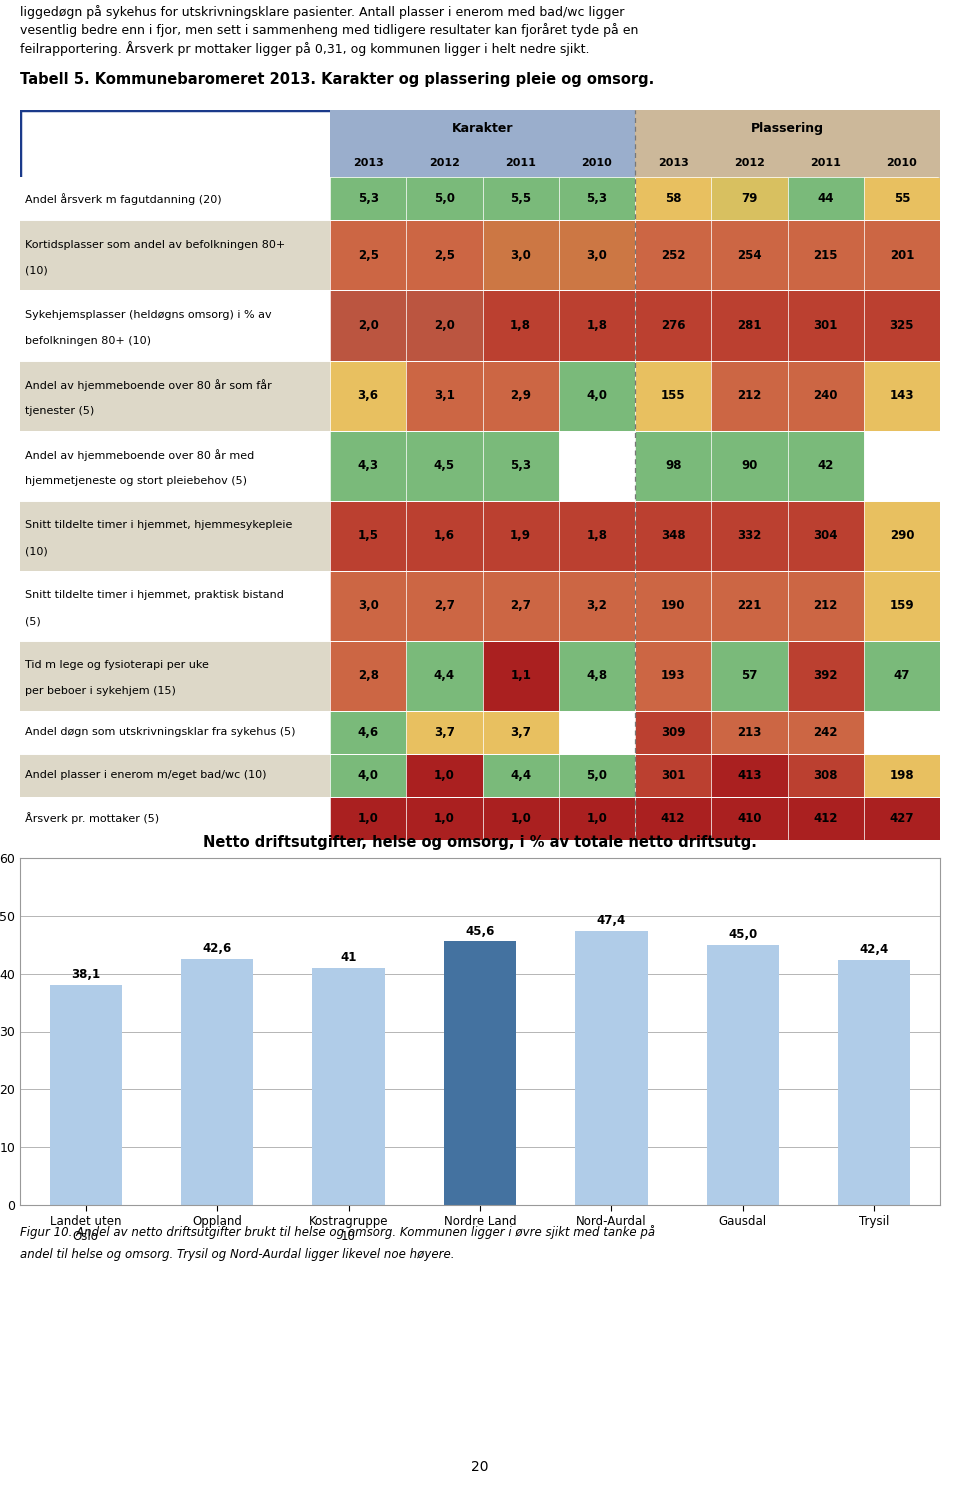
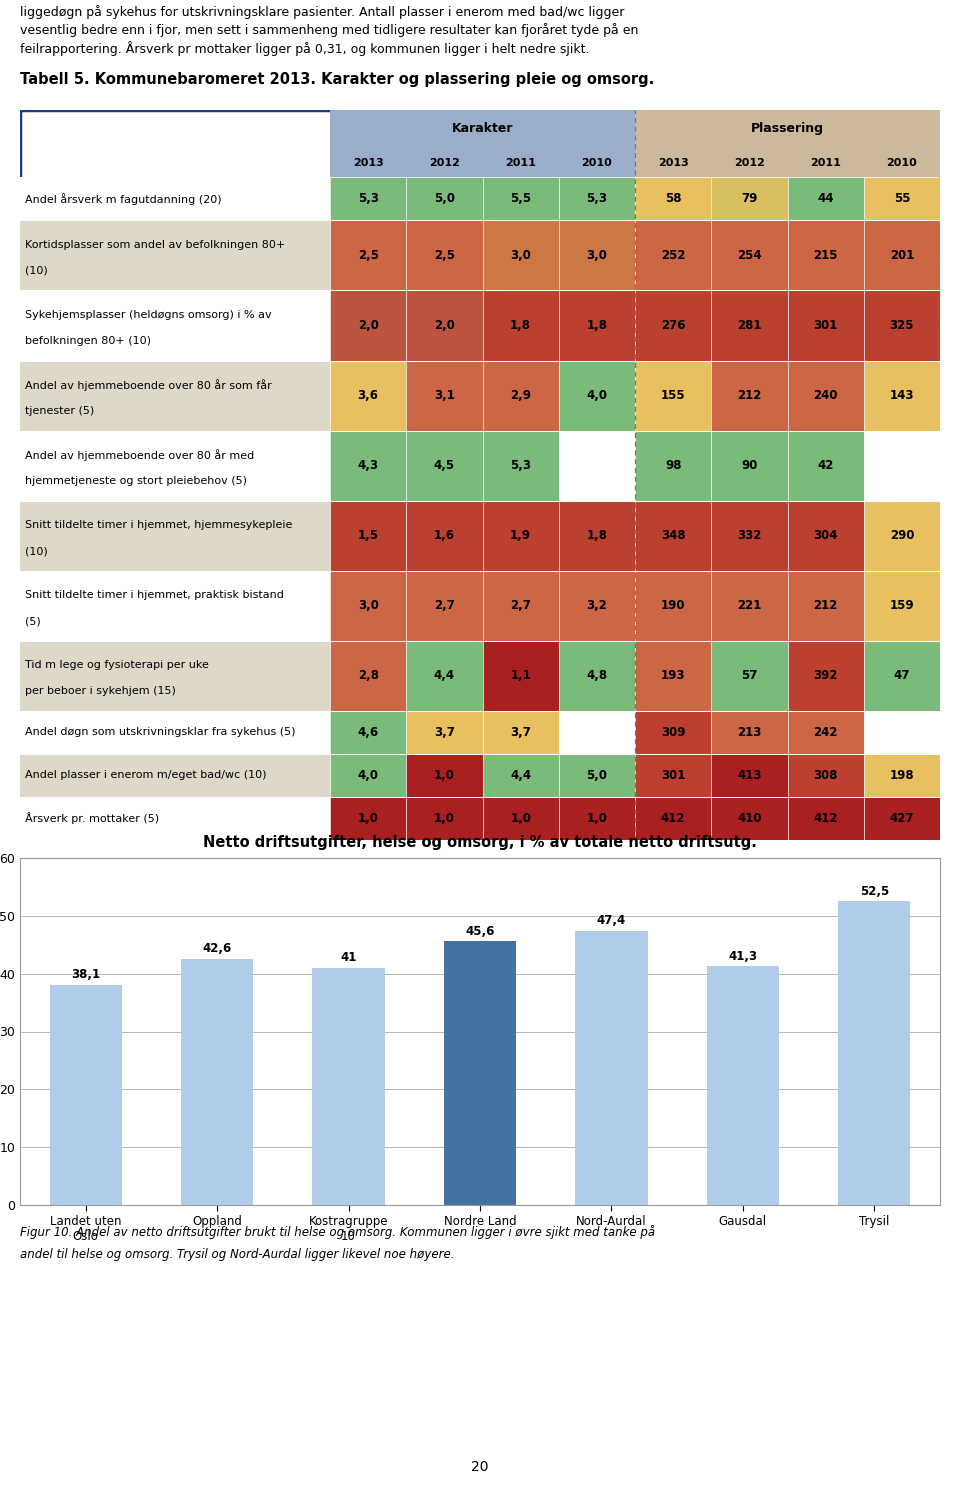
Gausdal: 45,0 -> 41,3
Trysil: 42,4 -> 52,5
